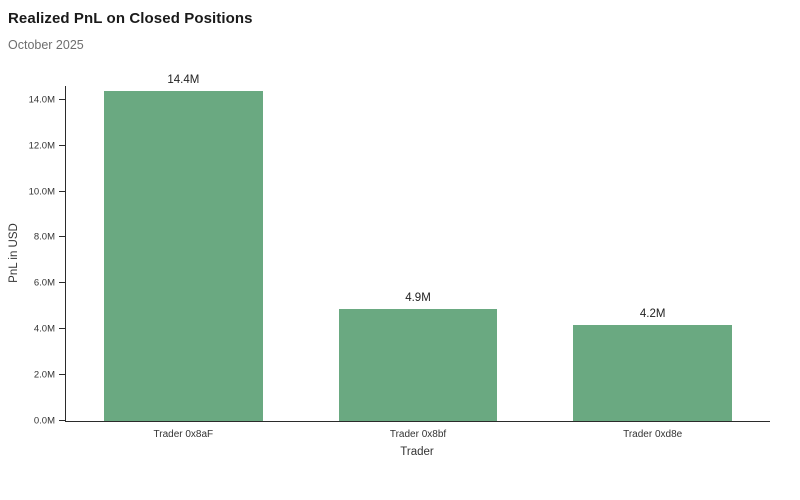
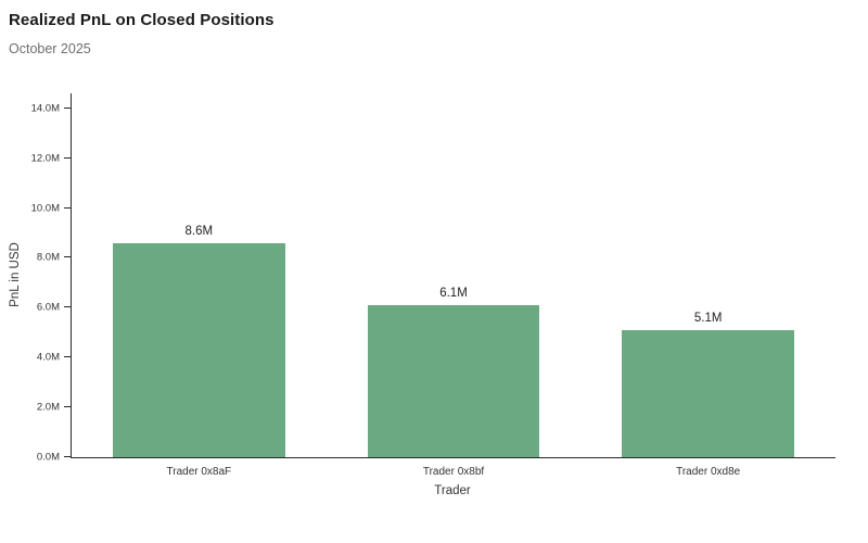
Trader 0x8aF: 14.4M -> 8.6M
Trader 0x8bf: 4.9M -> 6.1M
Trader 0xd8e: 4.2M -> 5.1M
